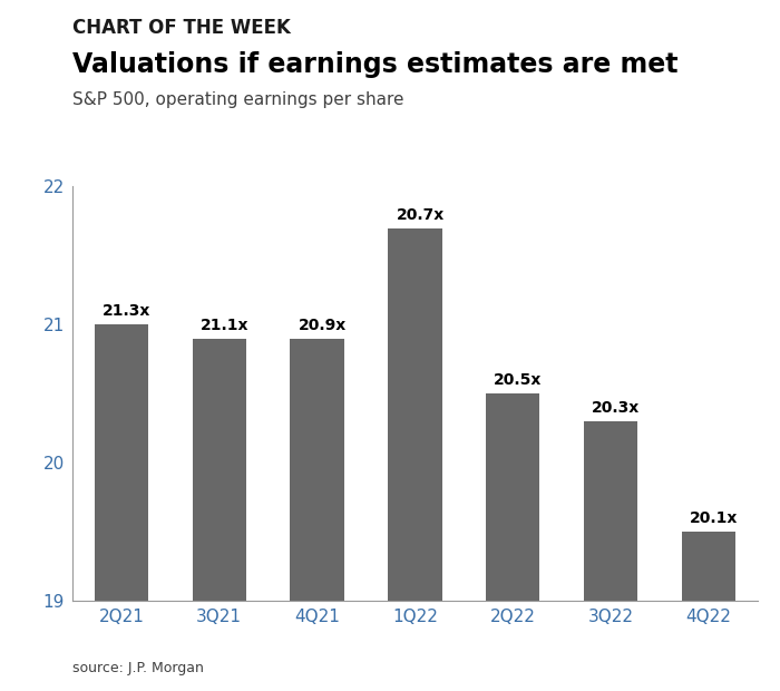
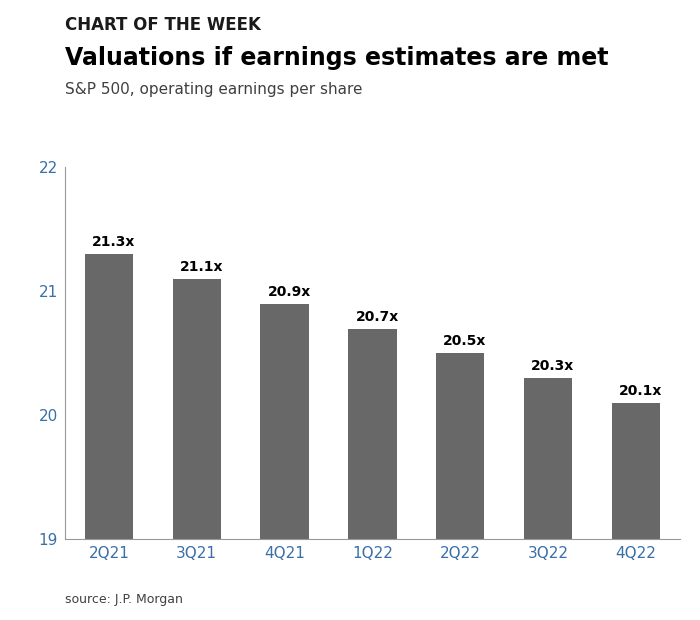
2Q21: 21.0 -> 21.3
3Q21: 20.9 -> 21.1
1Q22: 21.7 -> 20.7
4Q22: 19.5 -> 20.1
